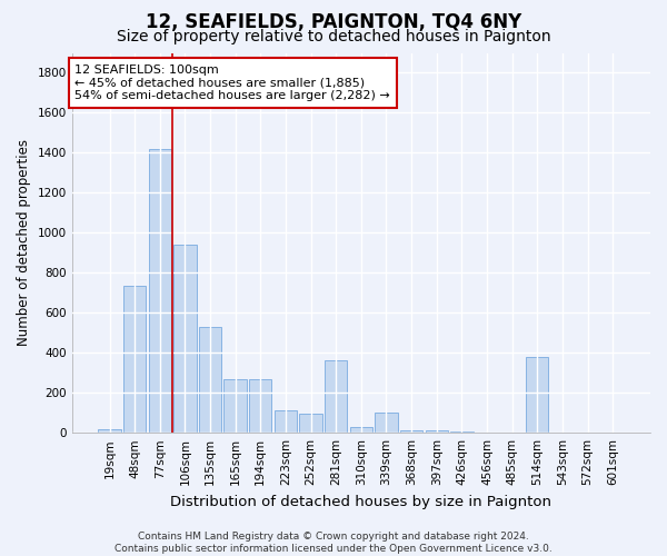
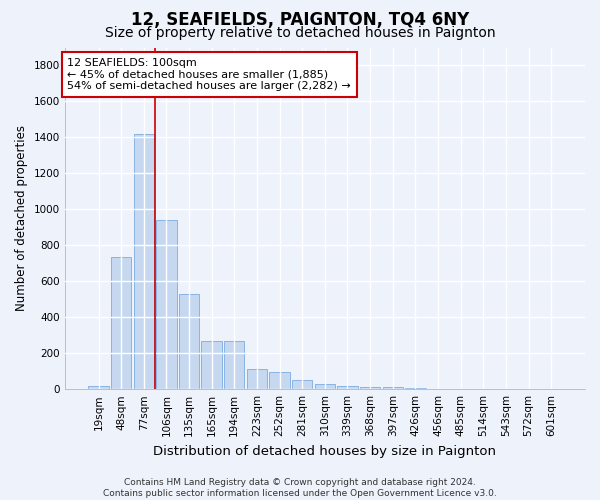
281sqm: 360 -> 50
339sqm: 100 -> 20
514sqm: 380 -> 0
